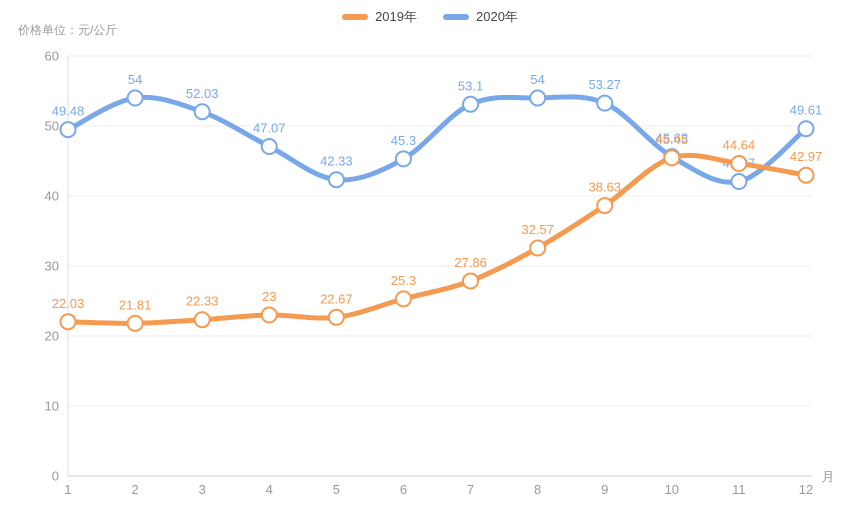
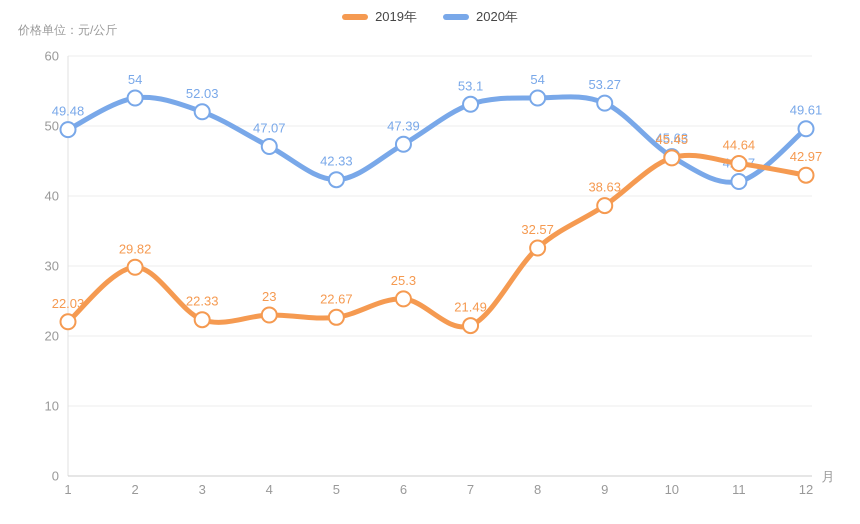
2019年/2: 21.81 -> 29.82
2020年/6: 45.3 -> 47.39
2019年/7: 27.86 -> 21.49
